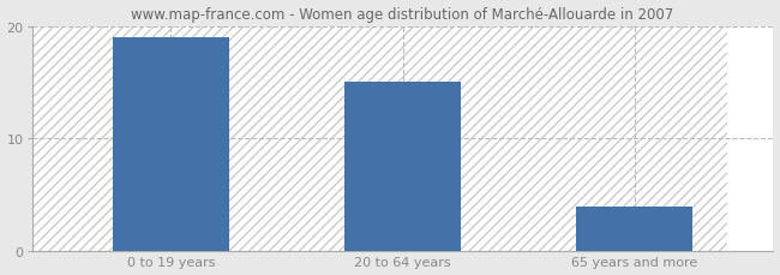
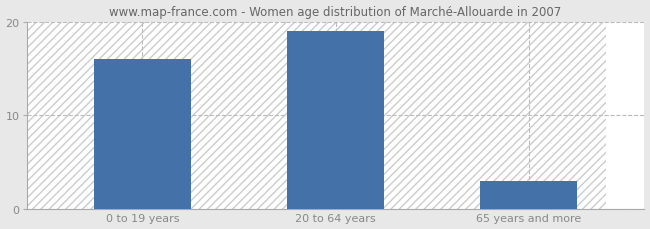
0 to 19 years: 19 -> 16
20 to 64 years: 15 -> 19
65 years and more: 4 -> 3
